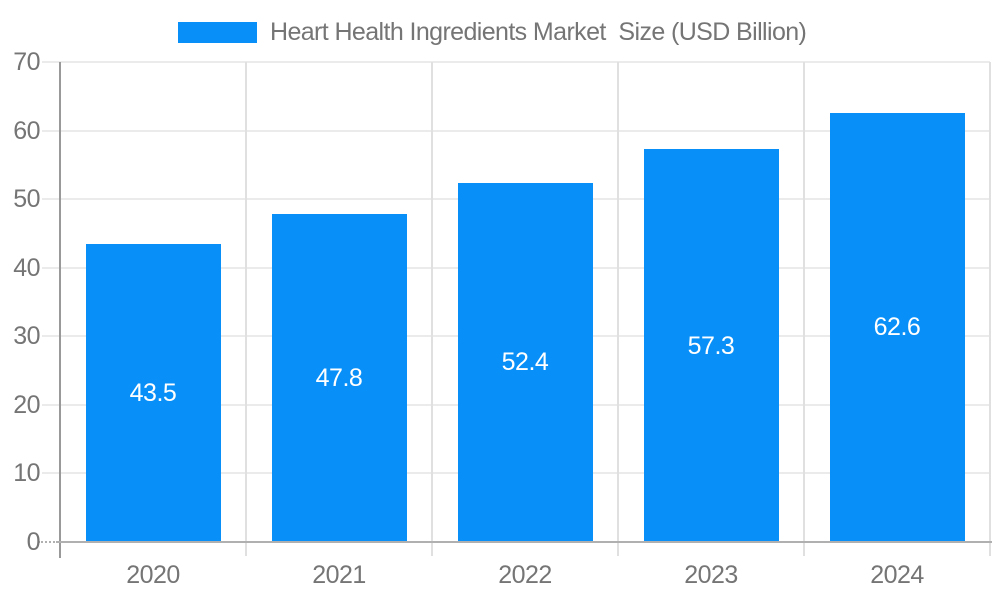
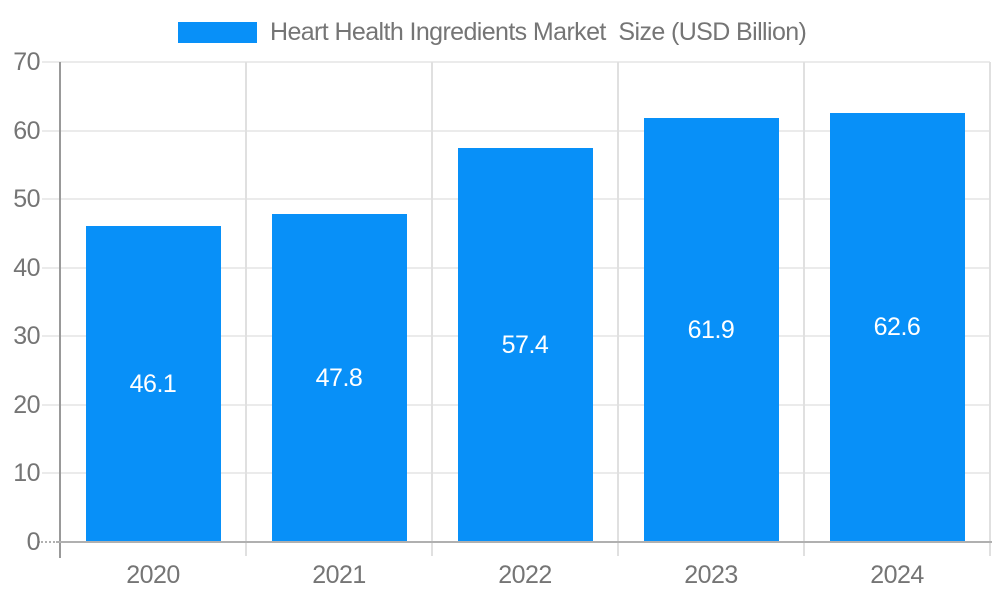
2020: 43.5 -> 46.1
2022: 52.4 -> 57.4
2023: 57.3 -> 61.9
